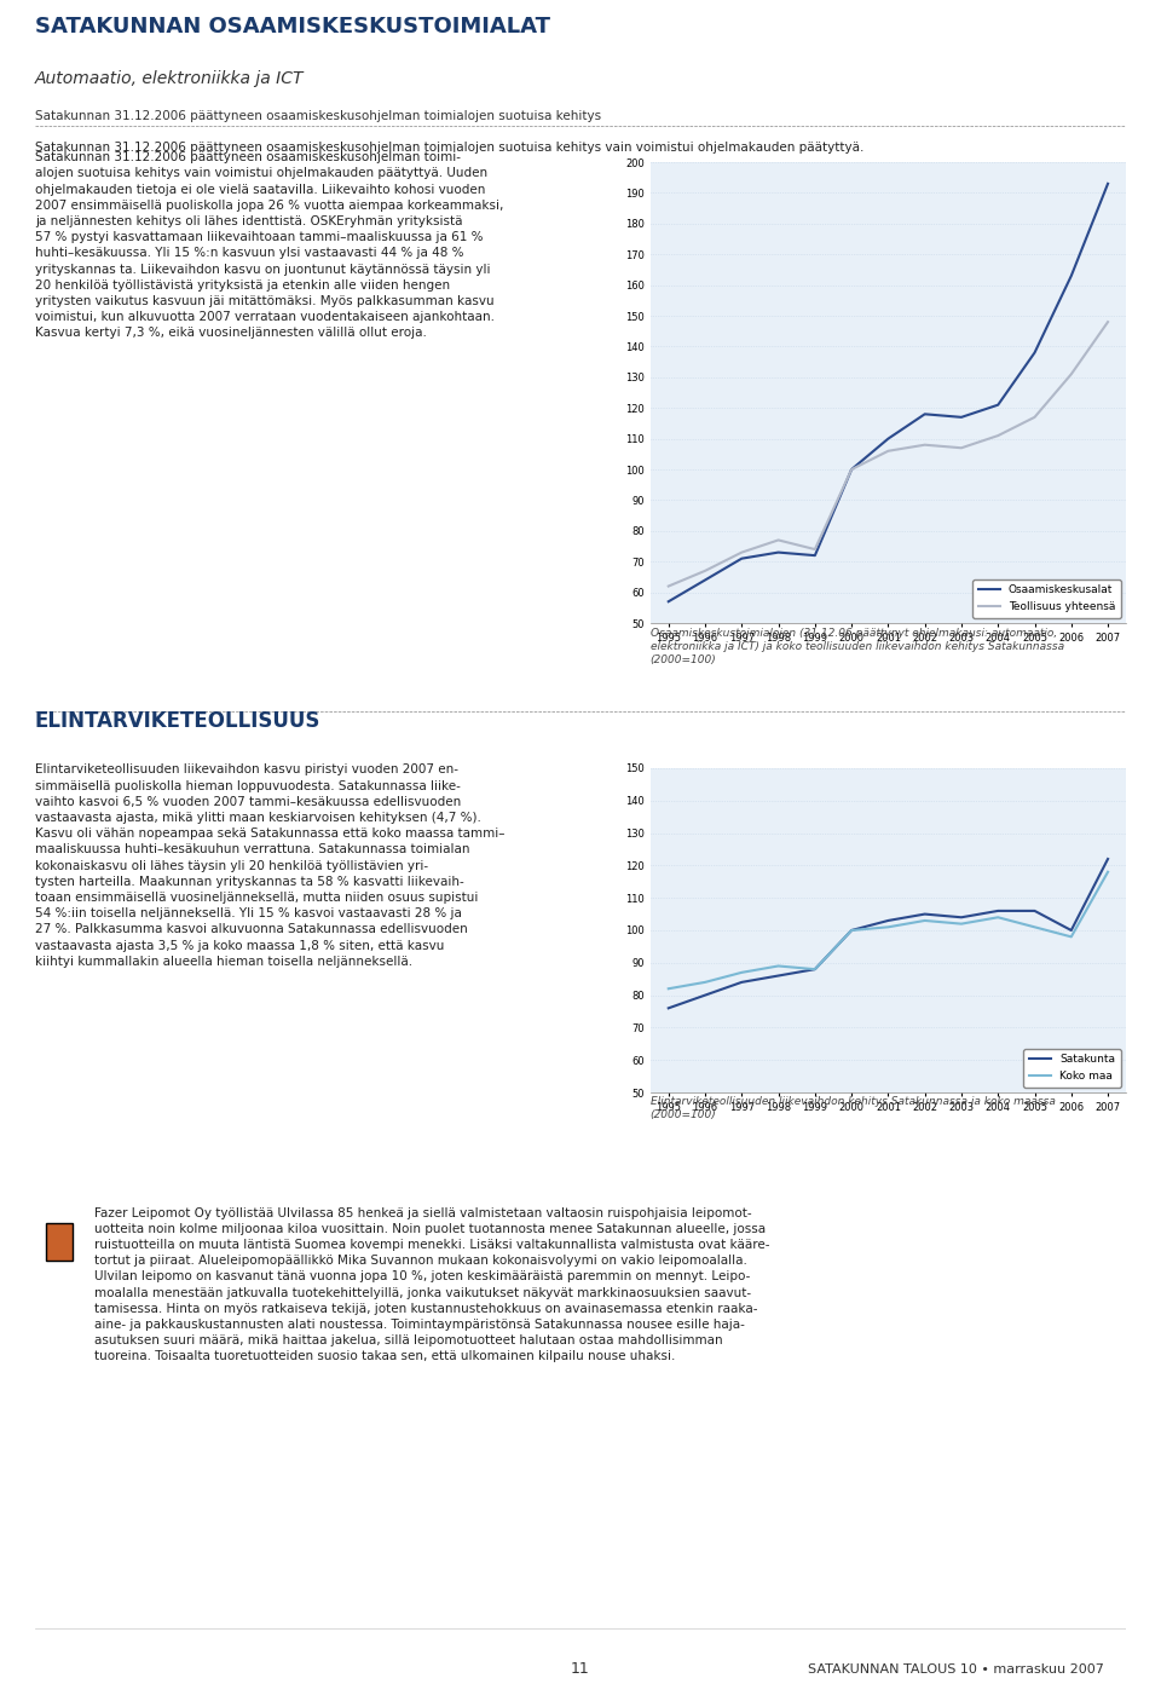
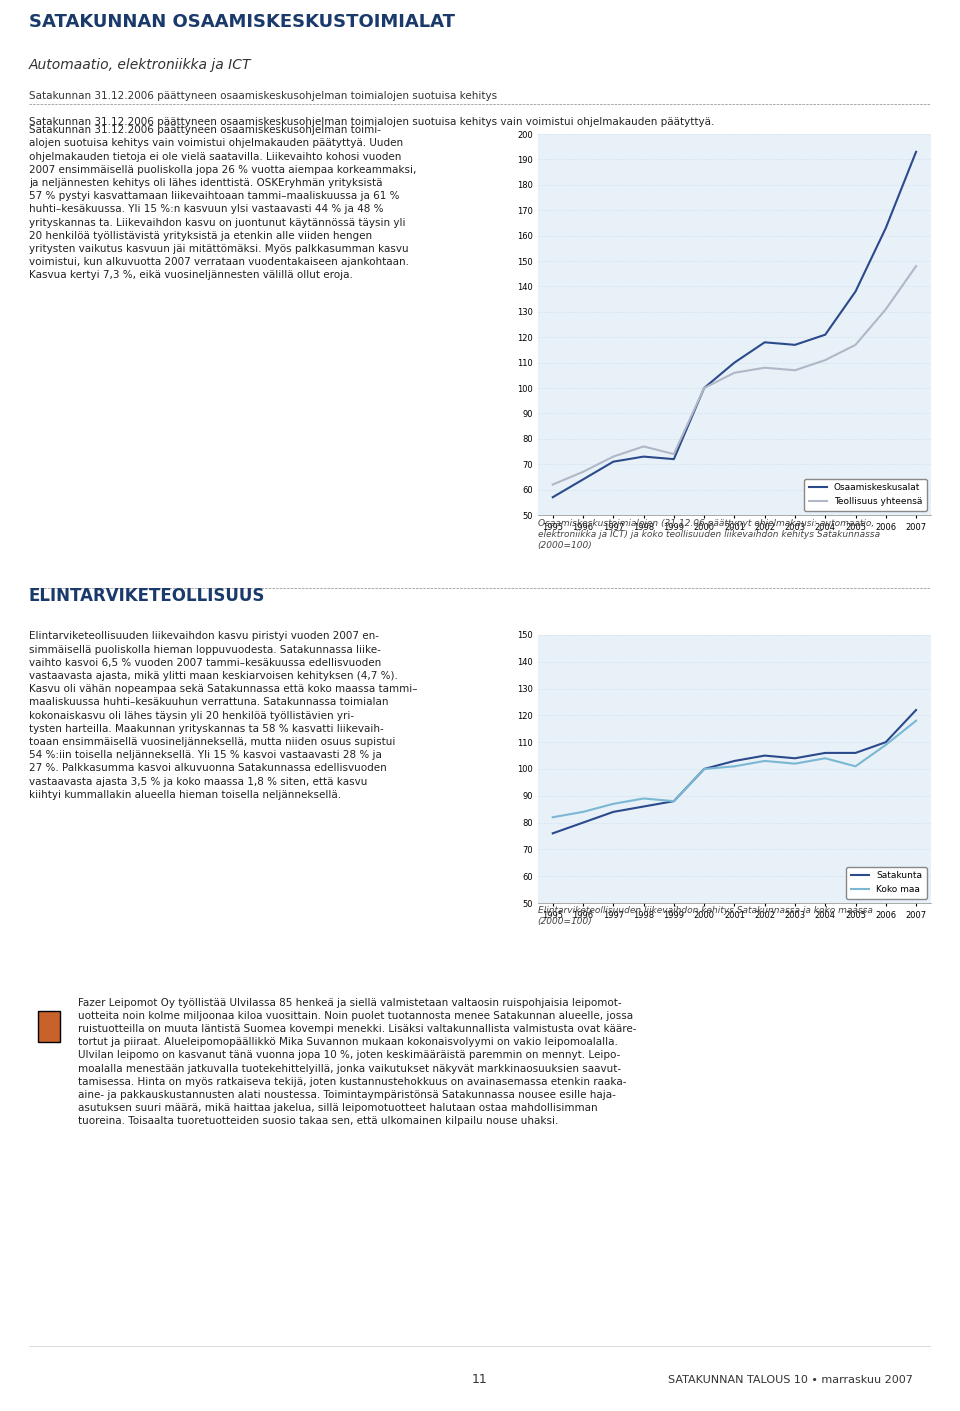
Satakunta/2006: 100 -> 110
Koko maa/2006: 98 -> 109
